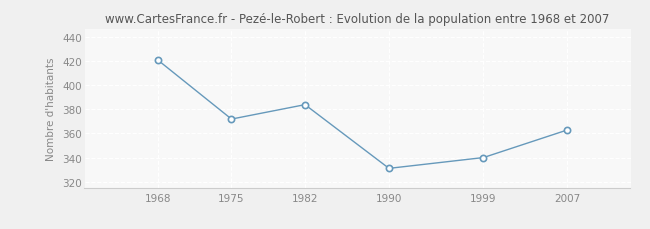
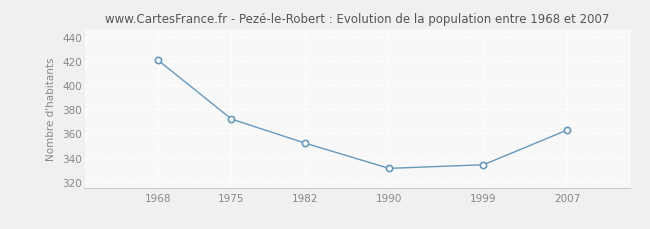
1982: 384 -> 352
1999: 340 -> 334
